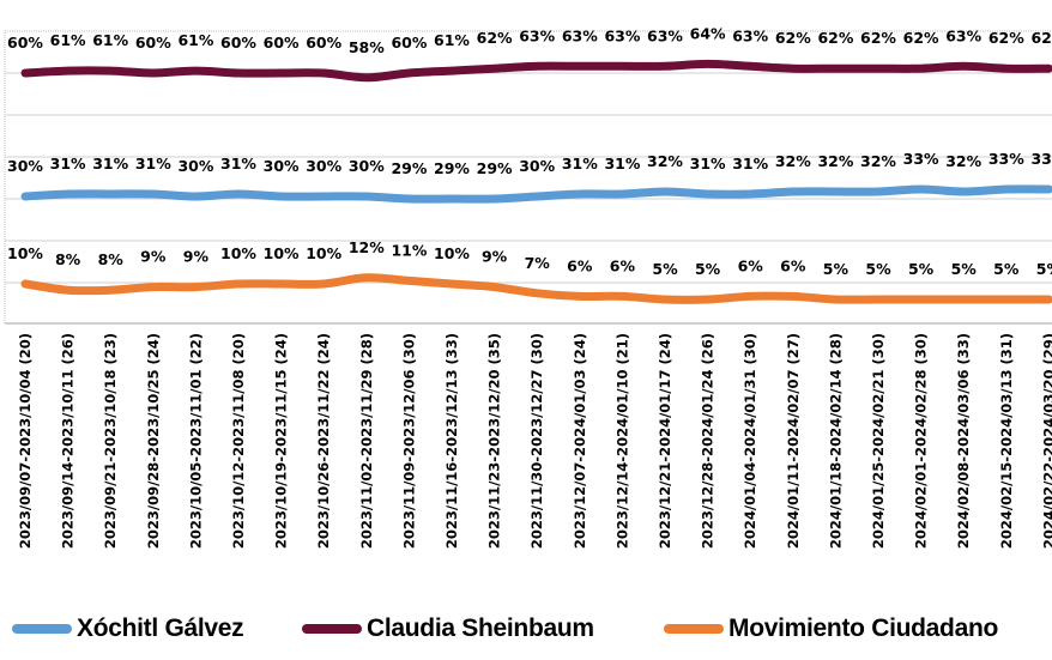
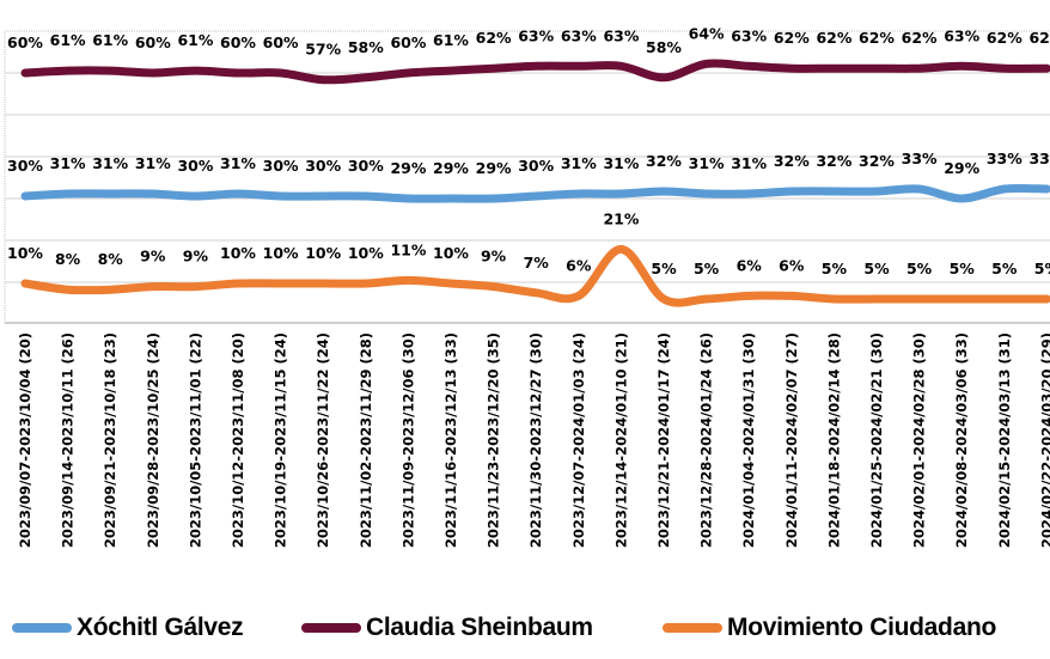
Claudia Sheinbaum/2023/10/26-2023/11/22 (24): 60% -> 57%
Movimiento Ciudadano/2023/11/02-2023/11/29 (28): 12% -> 10%
Movimiento Ciudadano/2023/12/14-2024/01/10 (21): 6% -> 21%
Claudia Sheinbaum/2023/12/21-2024/01/17 (24): 63% -> 58%
Xóchitl Gálvez/2024/02/08-2024/03/06 (33): 32% -> 29%
